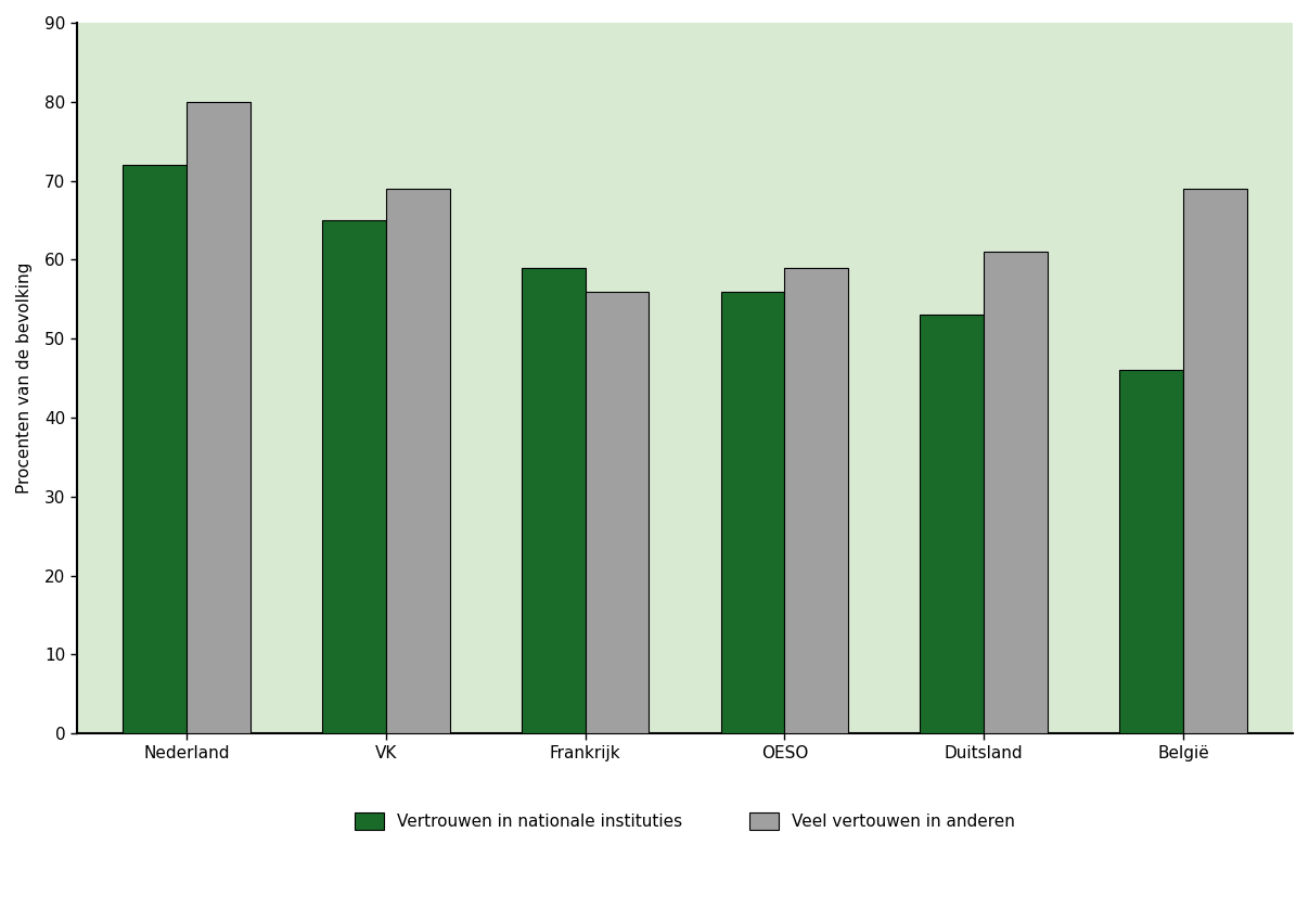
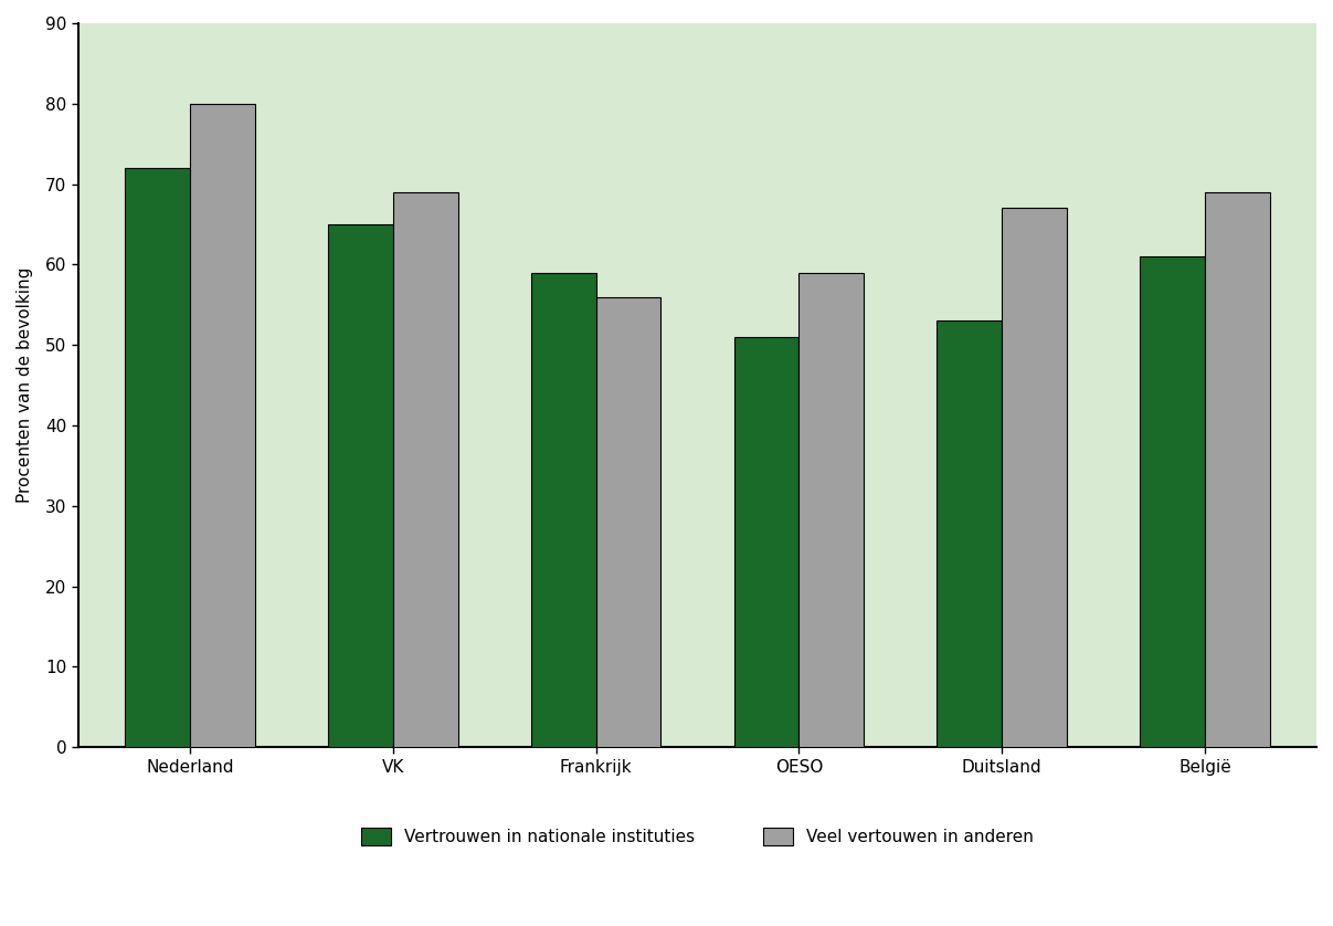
Vertrouwen in nationale instituties/OESO: 56 -> 51
Veel vertouwen in anderen/Duitsland: 61 -> 67
Vertrouwen in nationale instituties/België: 46 -> 61
